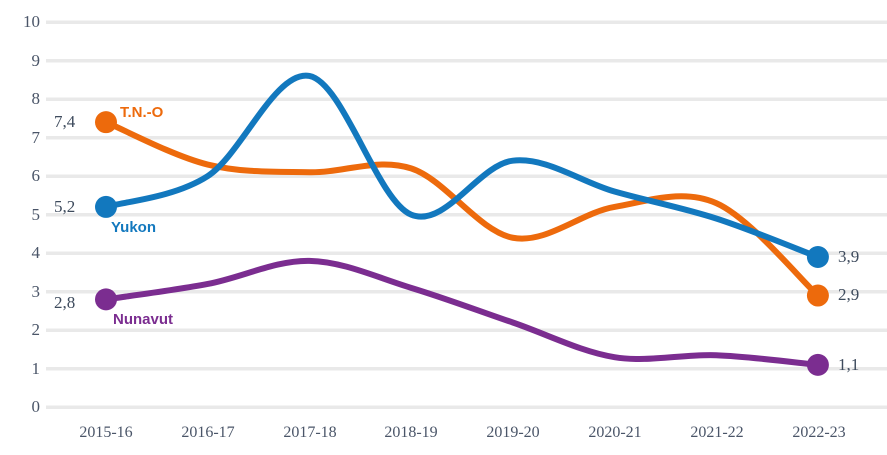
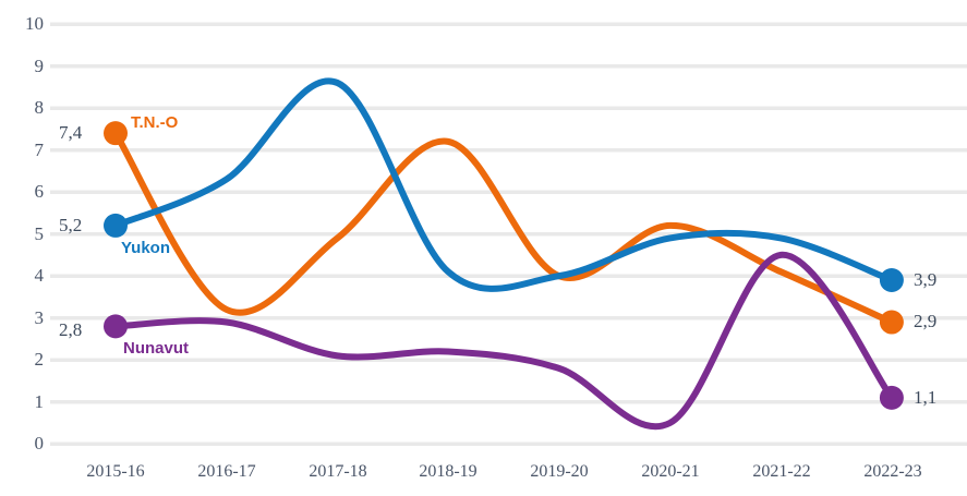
Yukon/2016-17: 6.0 -> 6.3
T.N.-O/2016-17: 6.3 -> 3.2
Nunavut/2016-17: 3.2 -> 2.9
T.N.-O/2017-18: 6.1 -> 4.9
Nunavut/2017-18: 3.8 -> 2.1
Yukon/2018-19: 5.0 -> 4.1
T.N.-O/2018-19: 6.2 -> 7.2
Nunavut/2018-19: 3.1 -> 2.2
Yukon/2019-20: 6.4 -> 4.0
T.N.-O/2019-20: 4.4 -> 4.0
Nunavut/2019-20: 2.2 -> 1.8
Yukon/2020-21: 5.6 -> 4.9
Nunavut/2020-21: 1.3 -> 0.5
T.N.-O/2021-22: 5.3 -> 4.1
Nunavut/2021-22: 1.4 -> 4.5
